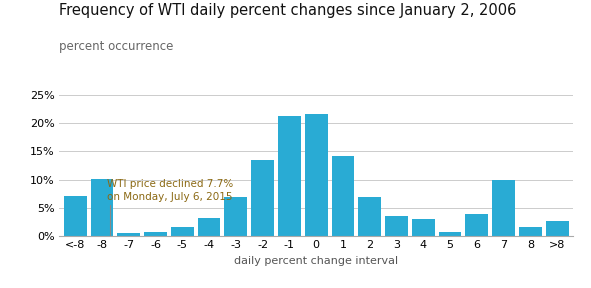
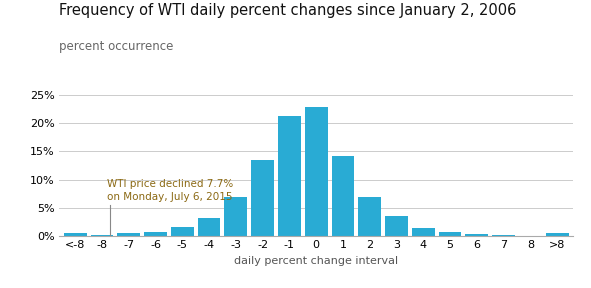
<-8: 7.2% -> 0.5%
-8: 10.2% -> 0.2%
0: 21.6% -> 22.8%
4: 3.0% -> 1.4%
6: 4.0% -> 0.4%
7: 10.0% -> 0.2%
8: 1.6% -> 0.1%
>8: 2.6% -> 0.6%
